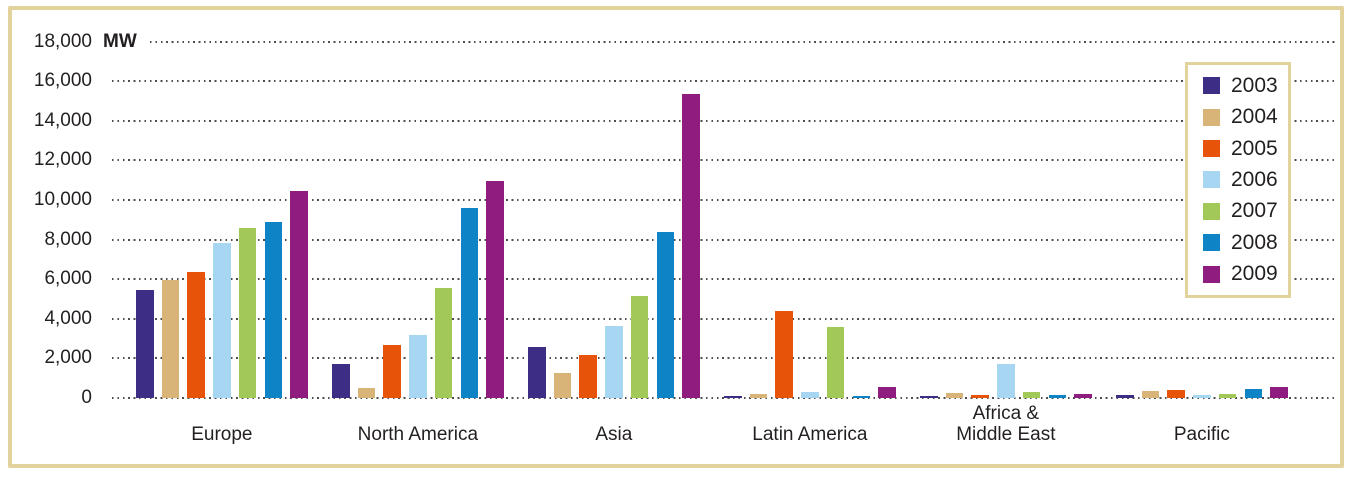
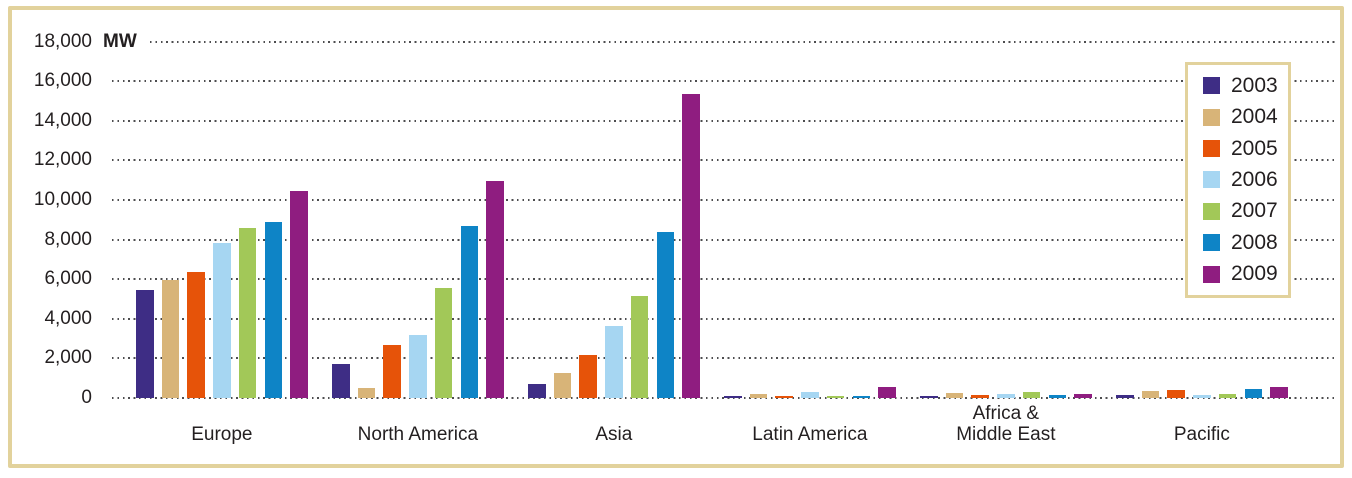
2008/North America: 9600 -> 8700
2003/Asia: 2600 -> 700
2005/Latin America: 4400 -> 100
2007/Latin America: 3600 -> 100
2006/Africa & Middle East: 1700 -> 200
